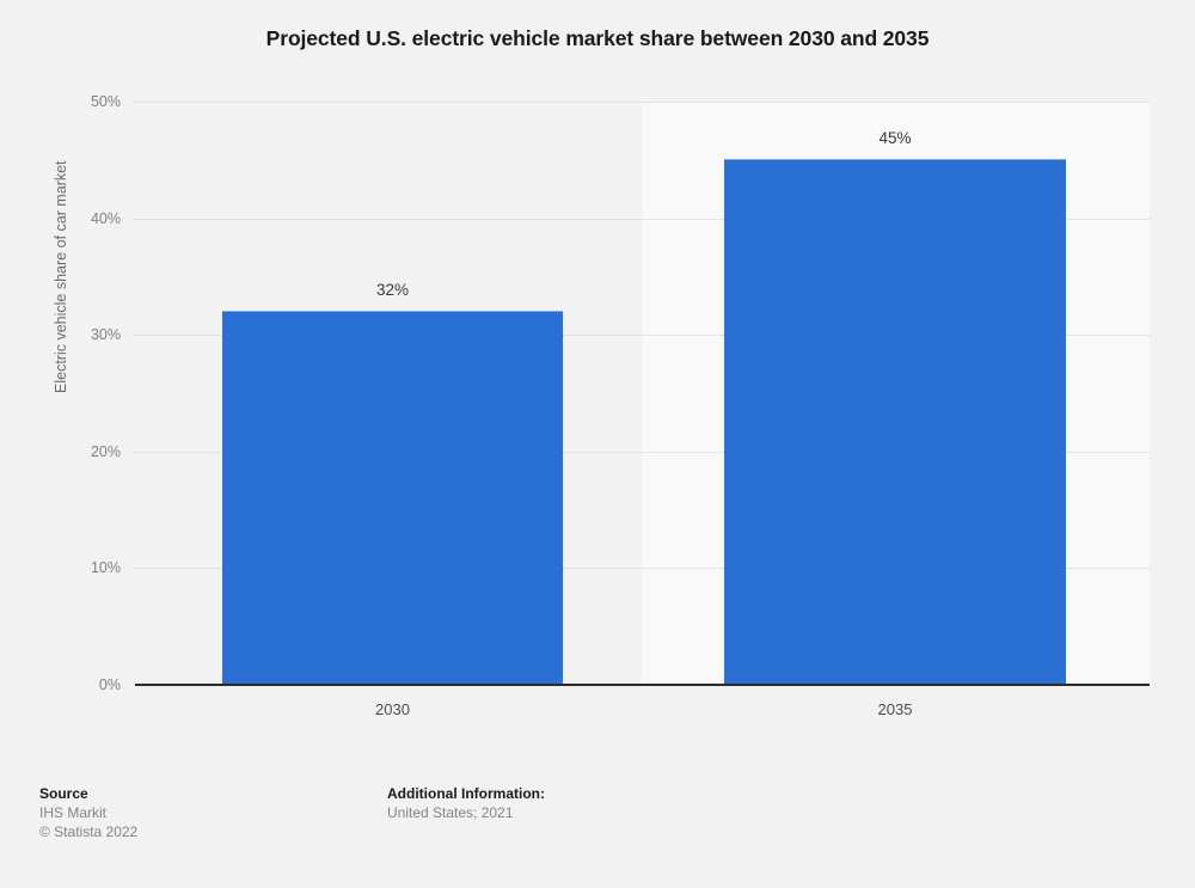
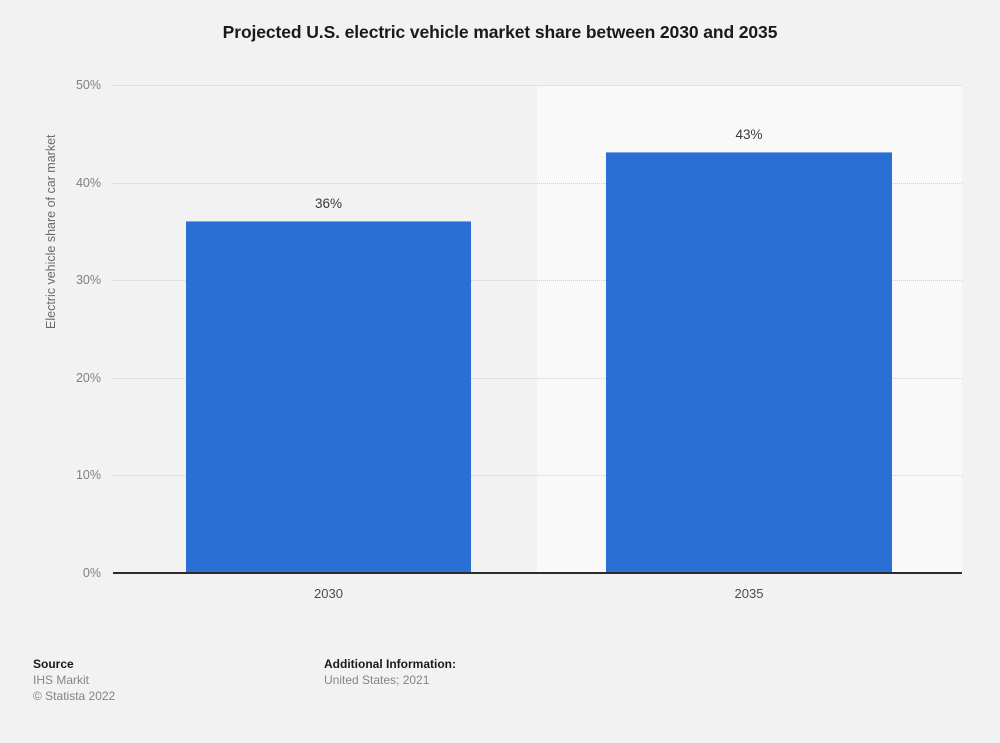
2030: 32% -> 36%
2035: 45% -> 43%
